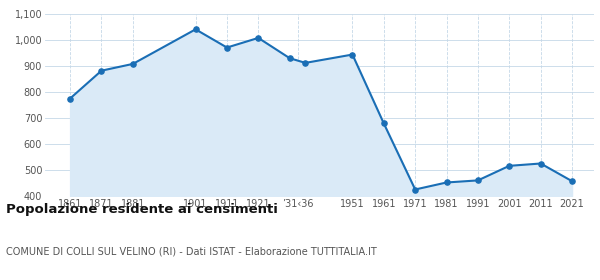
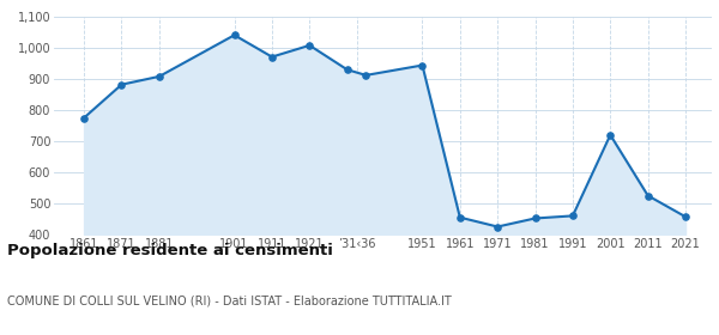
1961: 679 -> 455
2001: 516 -> 720
